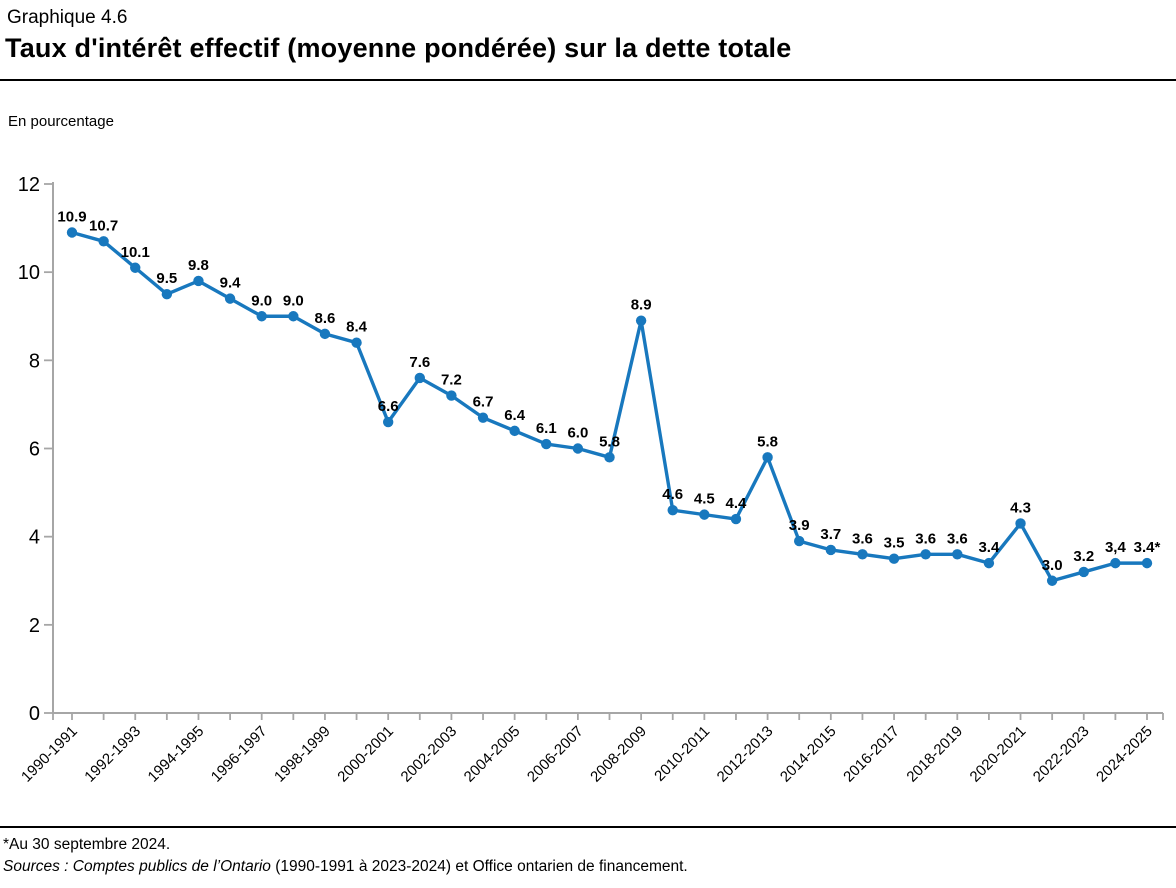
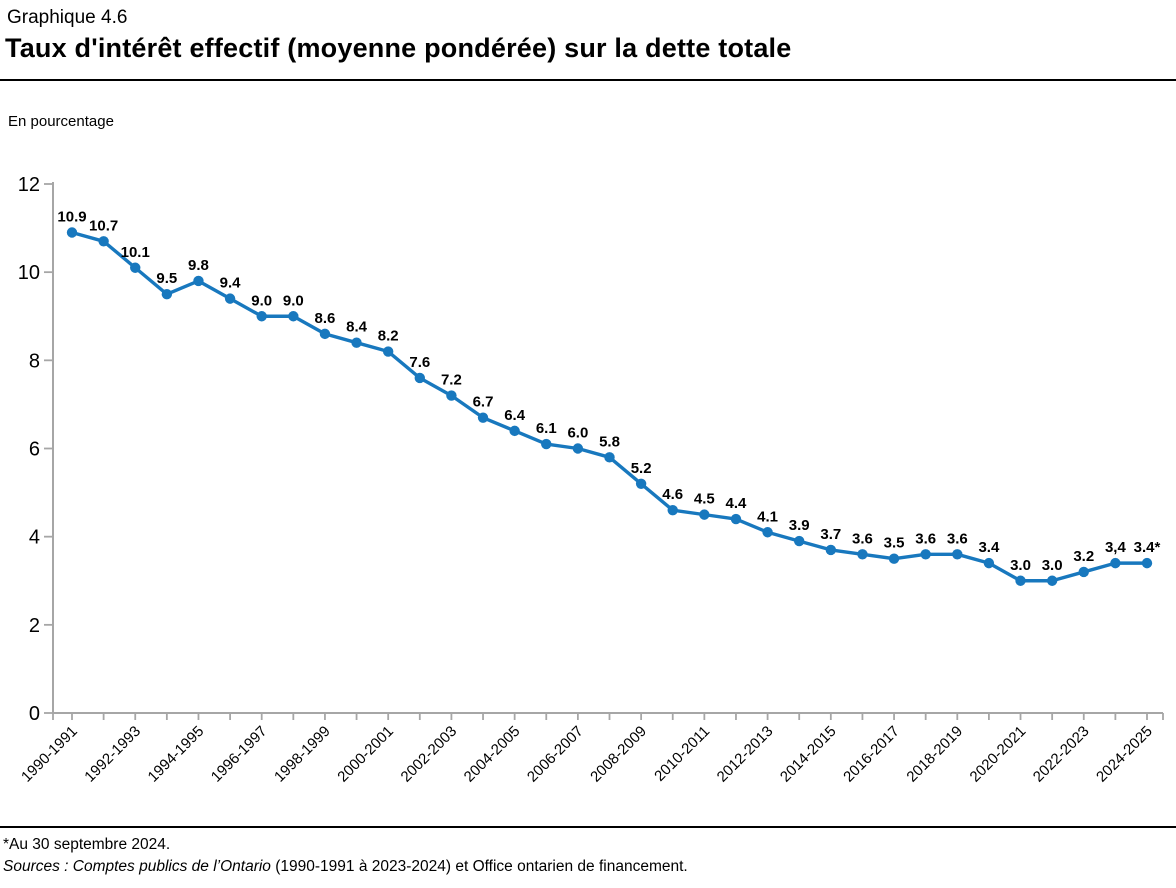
2000-2001: 6.6 -> 8.2
2008-2009: 8.9 -> 5.2
2012-2013: 5.8 -> 4.1
2020-2021: 4.3 -> 3.0
